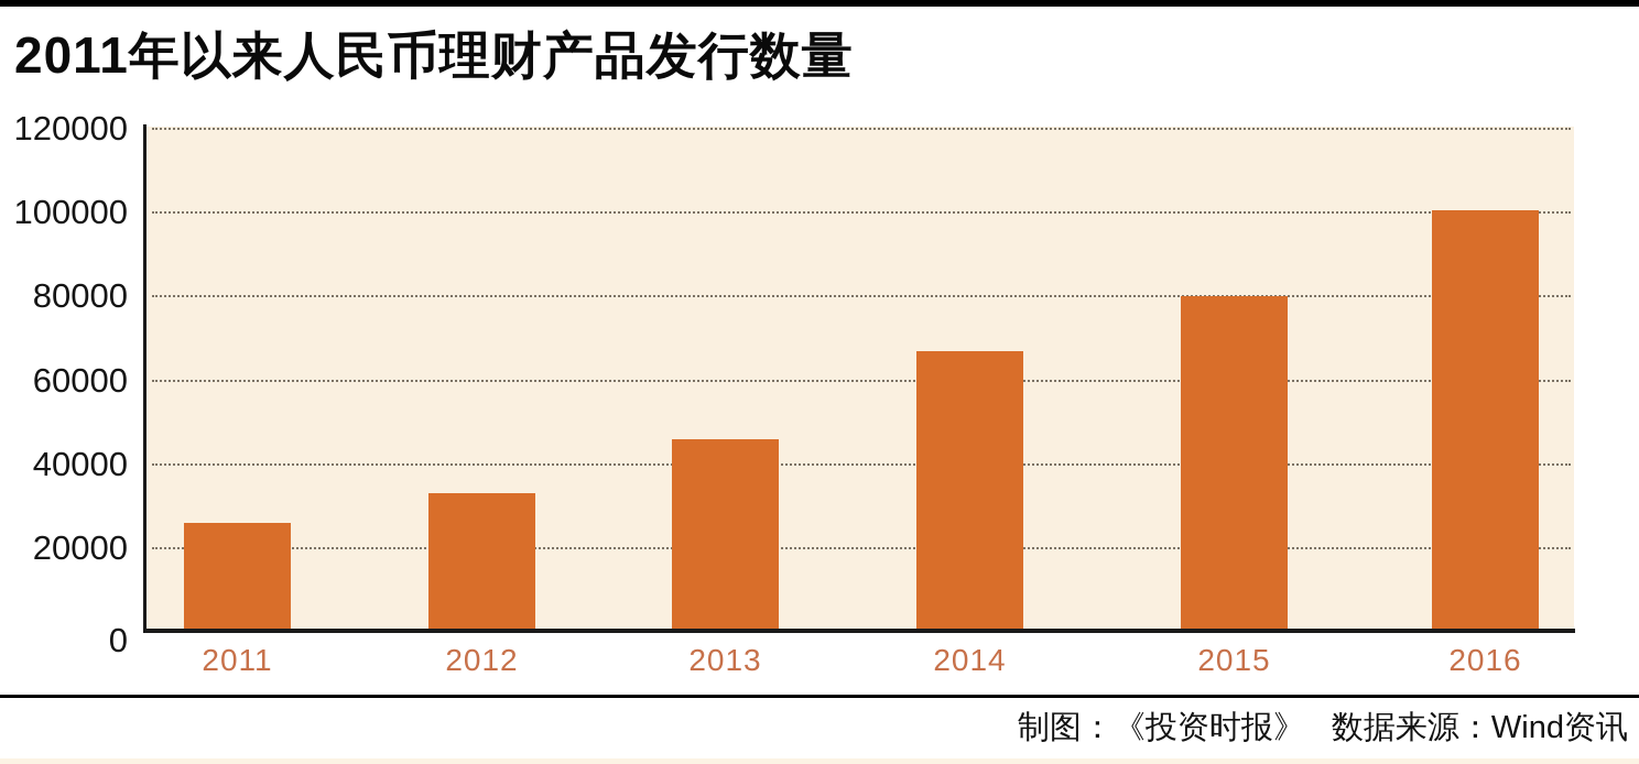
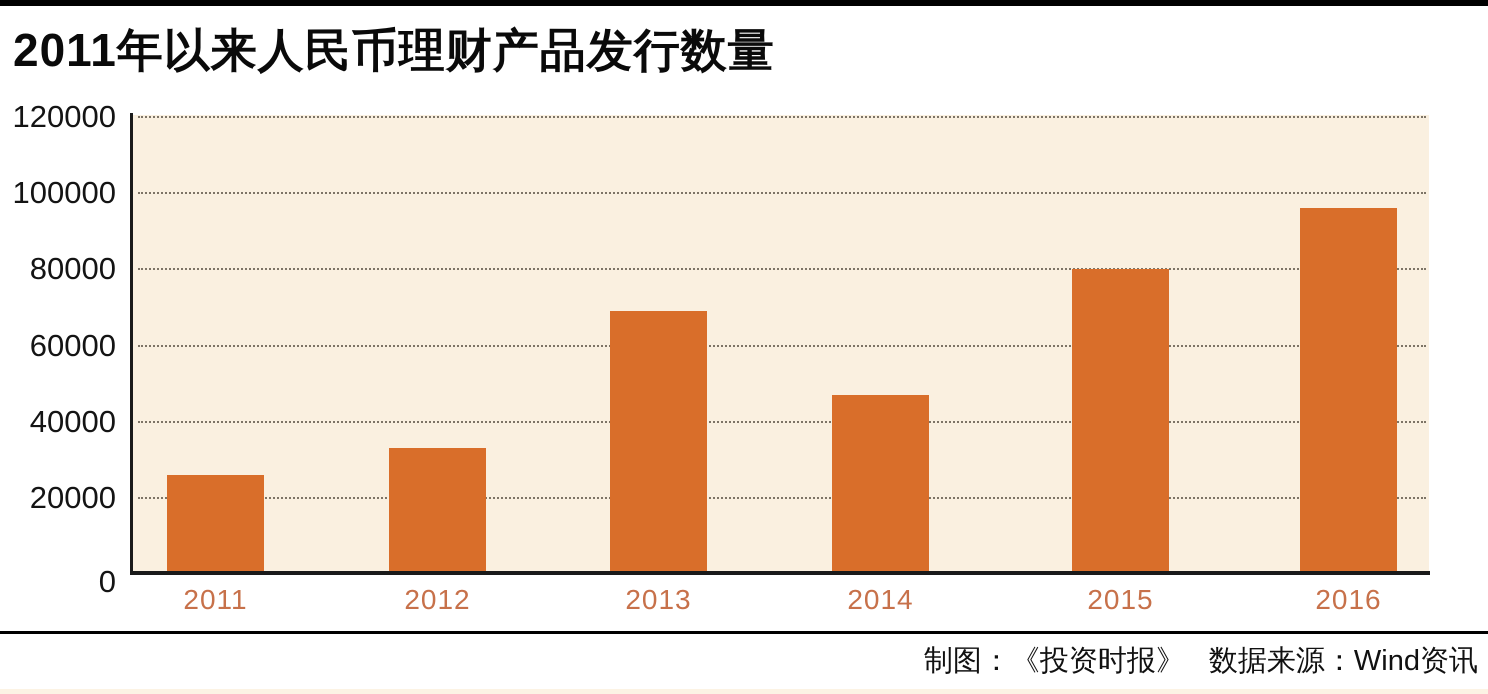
2013: 46000 -> 69000
2014: 67000 -> 47000
2016: 100000 -> 96000
